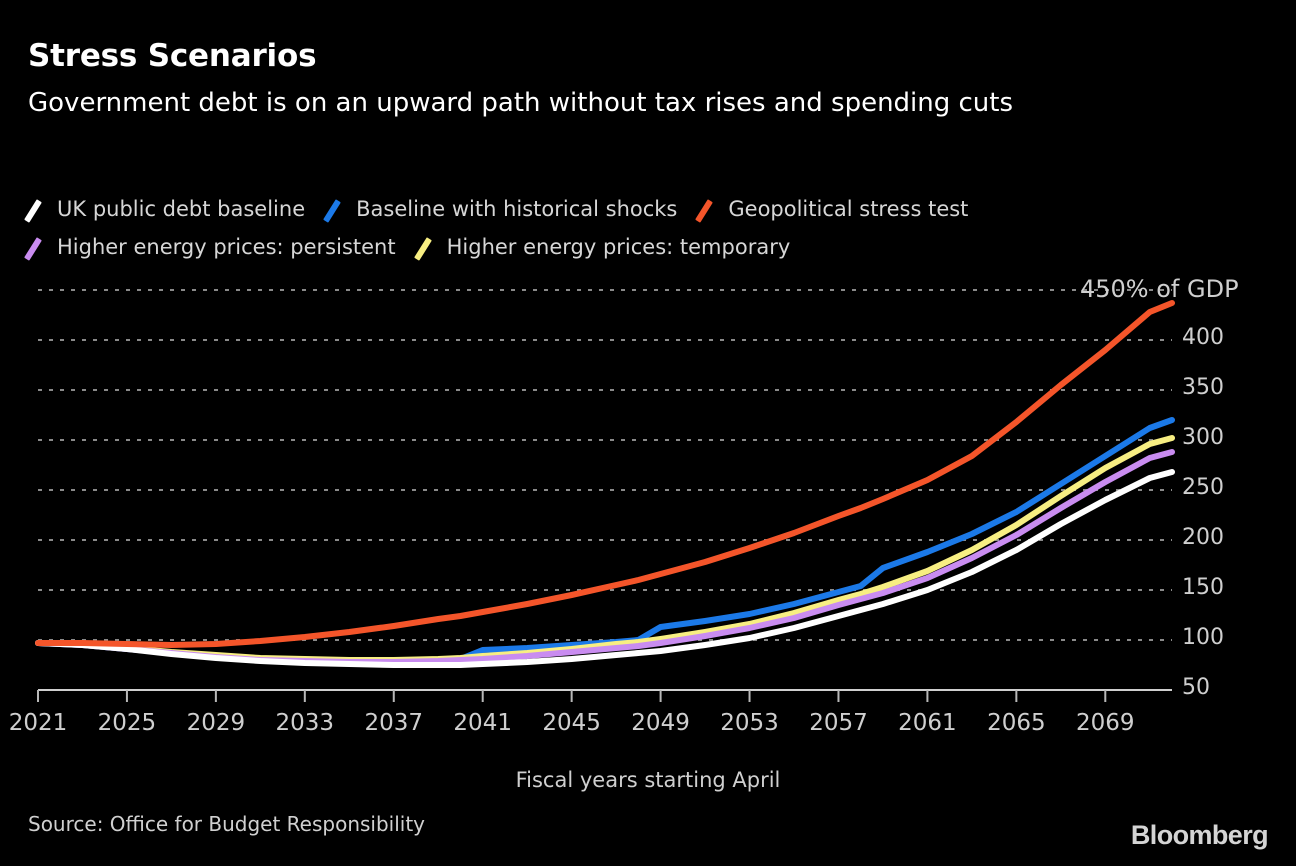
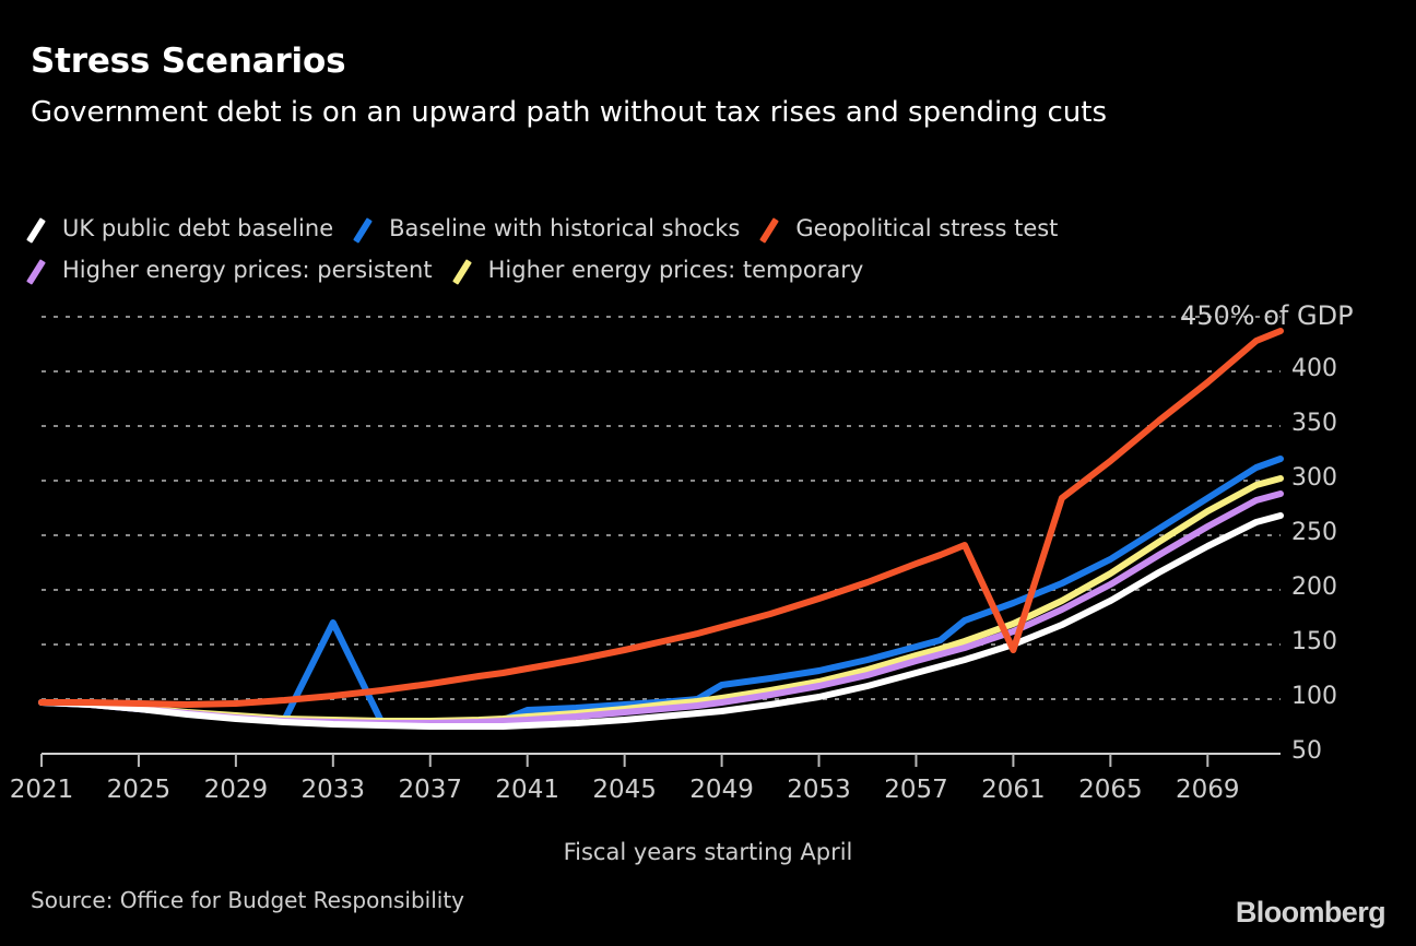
Baseline with historical shocks/2033: 80 -> 170
Geopolitical stress test/2061: 260 -> 145
